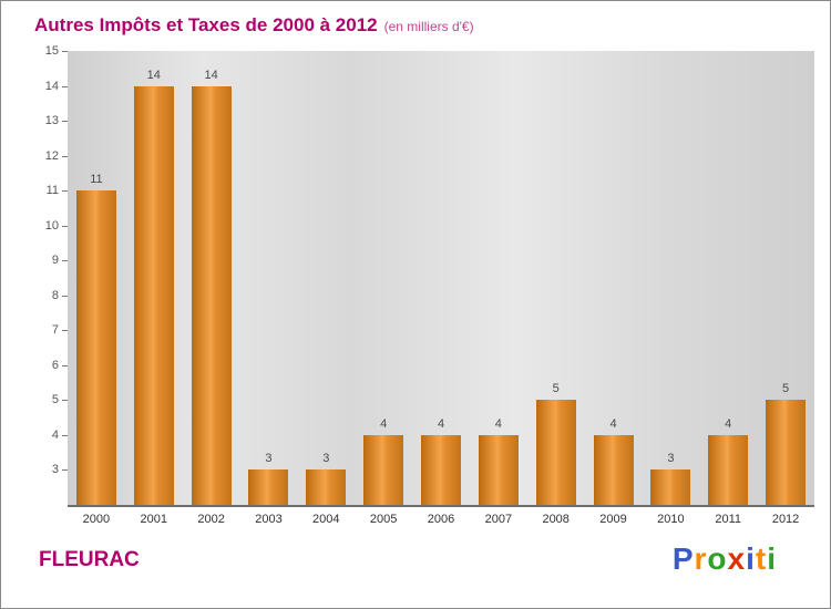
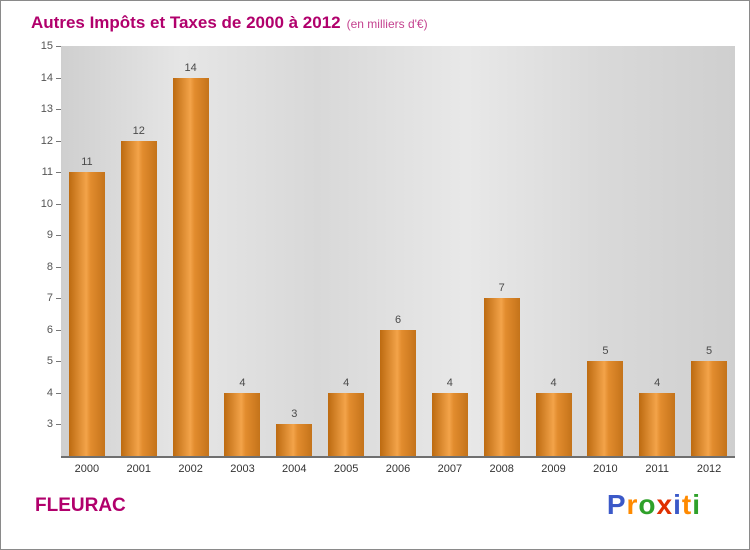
2001: 14 -> 12
2003: 3 -> 4
2006: 4 -> 6
2008: 5 -> 7
2010: 3 -> 5
